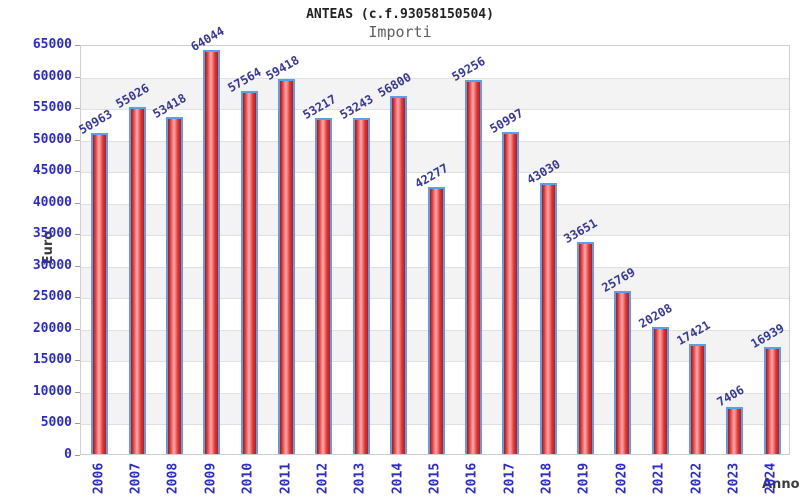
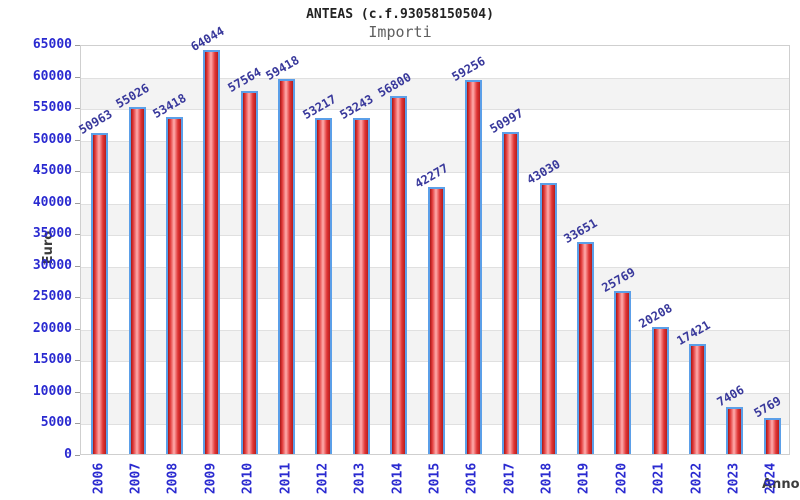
2024: 16939 -> 5769
